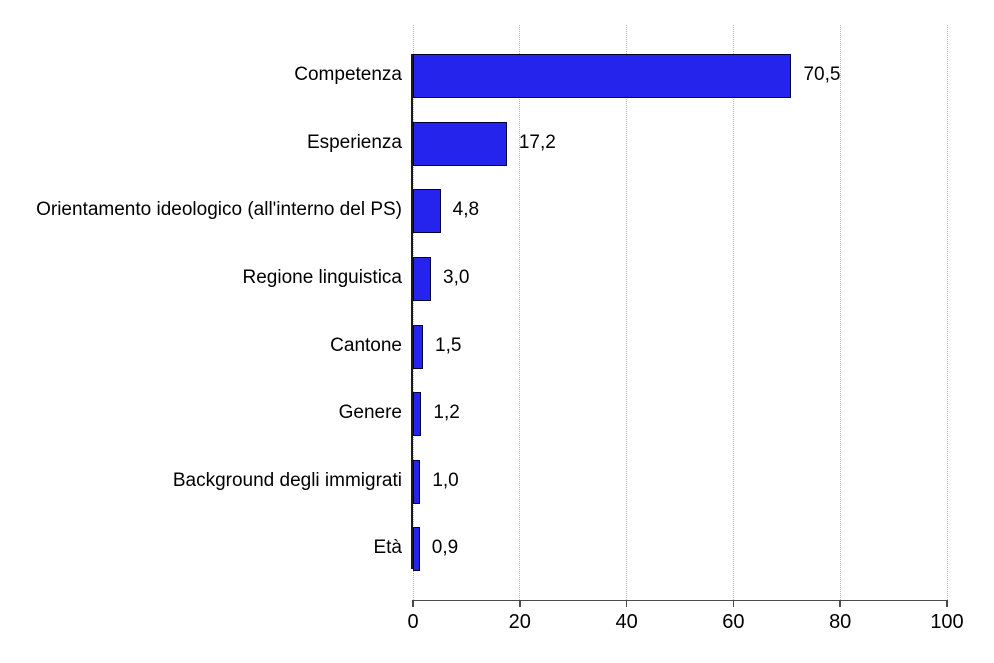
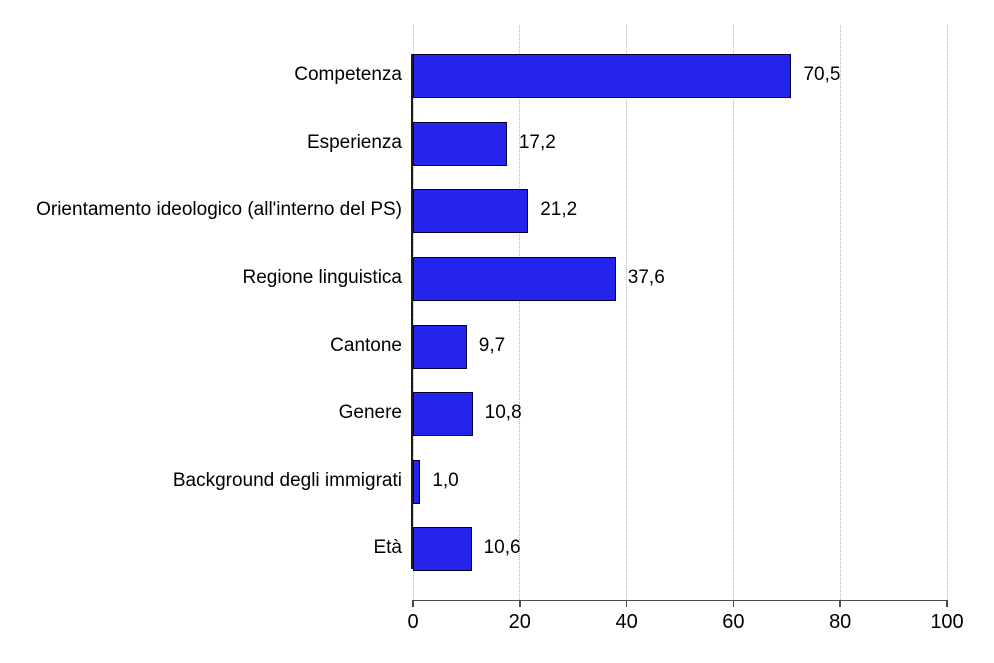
Orientamento ideologico (all'interno del PS): 4,8 -> 21,2
Regione linguistica: 3,0 -> 37,6
Cantone: 1,5 -> 9,7
Genere: 1,2 -> 10,8
Età: 0,9 -> 10,6
